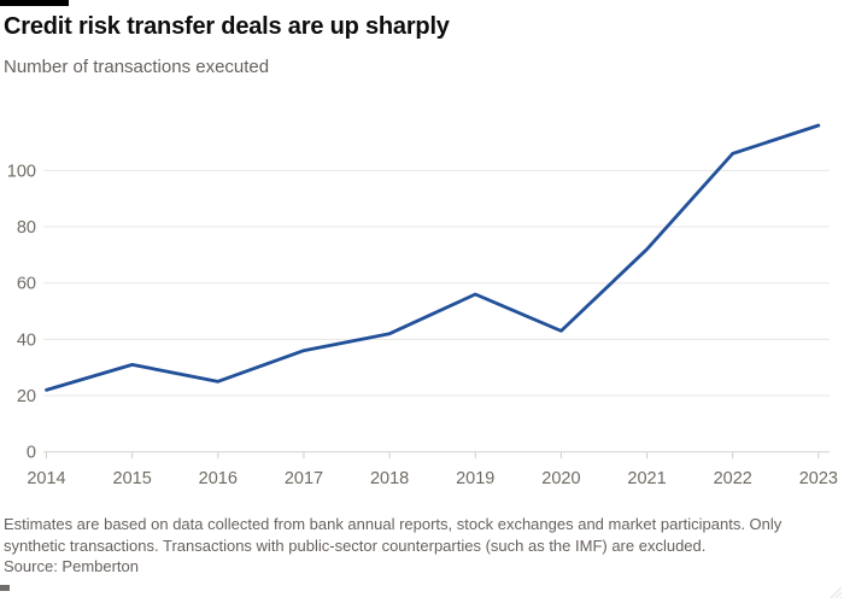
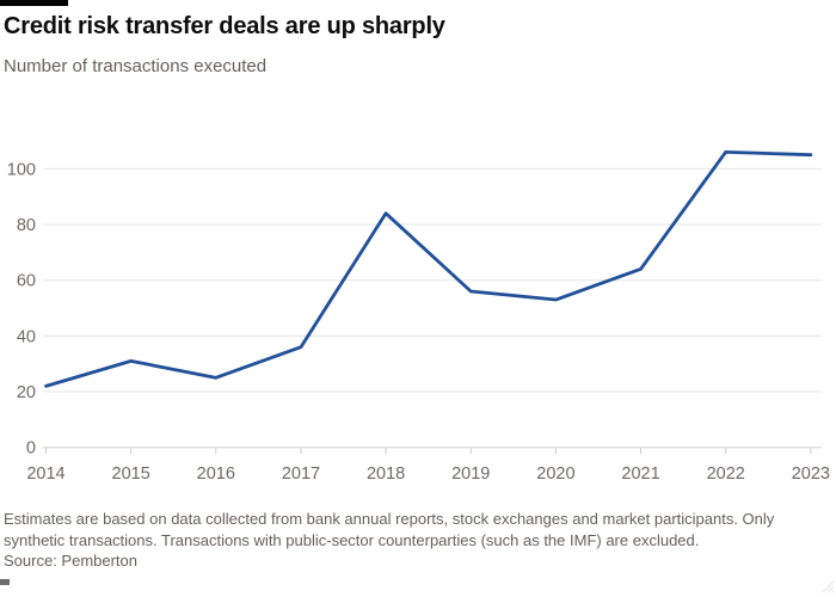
2018: 42 -> 84
2020: 43 -> 53
2021: 72 -> 64
2023: 116 -> 105
